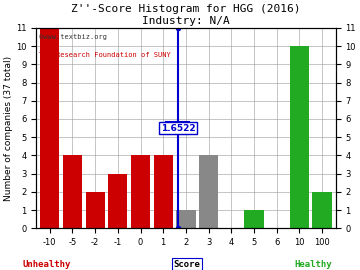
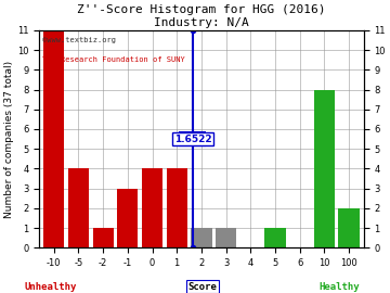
-2: 2 -> 1
3: 4 -> 1
10: 10 -> 8
